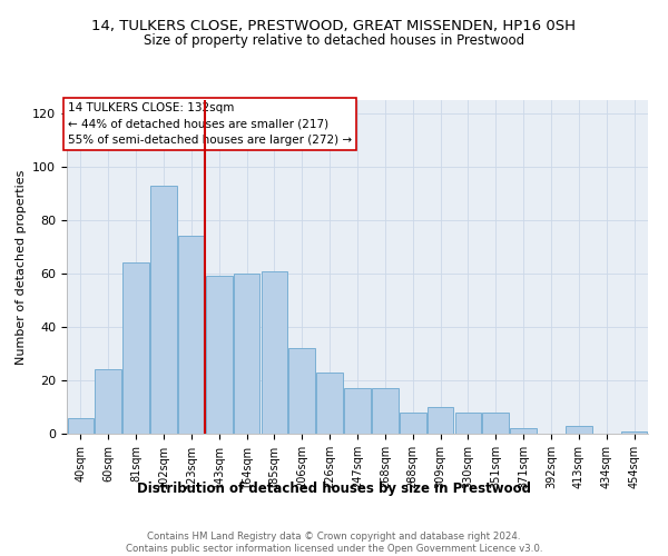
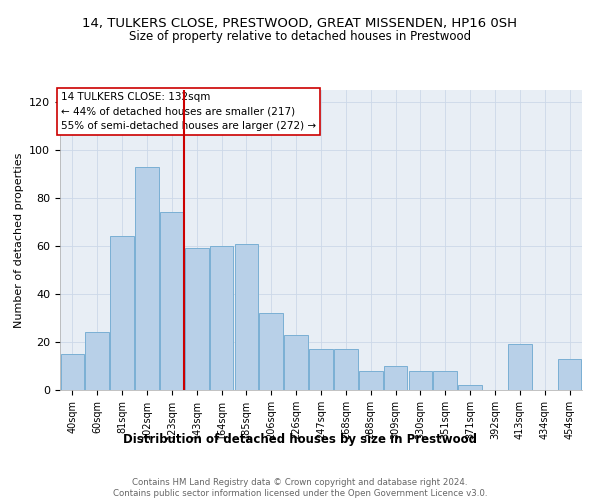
40sqm: 6 -> 15
413sqm: 3 -> 19
454sqm: 1 -> 13
